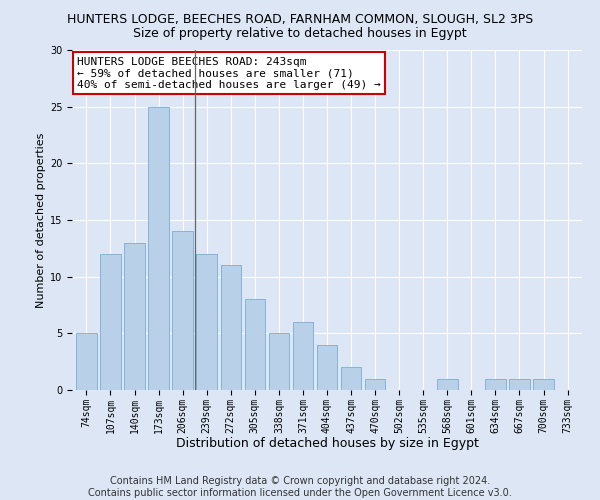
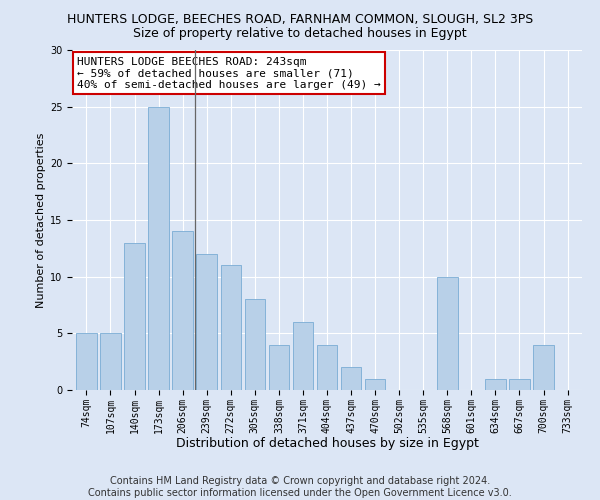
107sqm: 12 -> 5
338sqm: 5 -> 4
568sqm: 1 -> 10
700sqm: 1 -> 4
